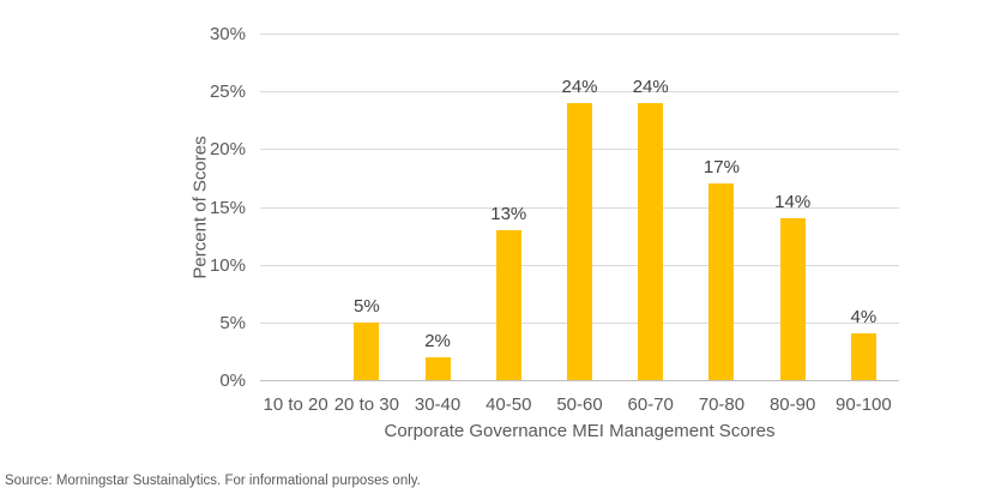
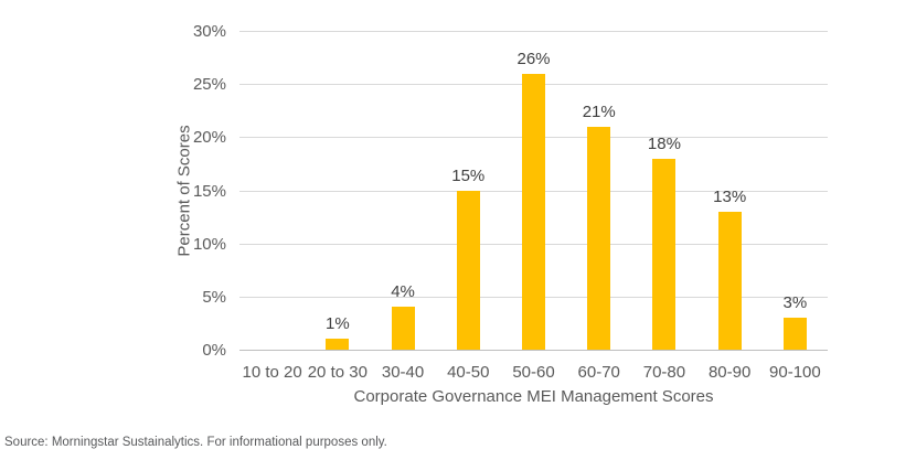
20 to 30: 5% -> 1%
30-40: 2% -> 4%
40-50: 13% -> 15%
50-60: 24% -> 26%
60-70: 24% -> 21%
70-80: 17% -> 18%
80-90: 14% -> 13%
90-100: 4% -> 3%
